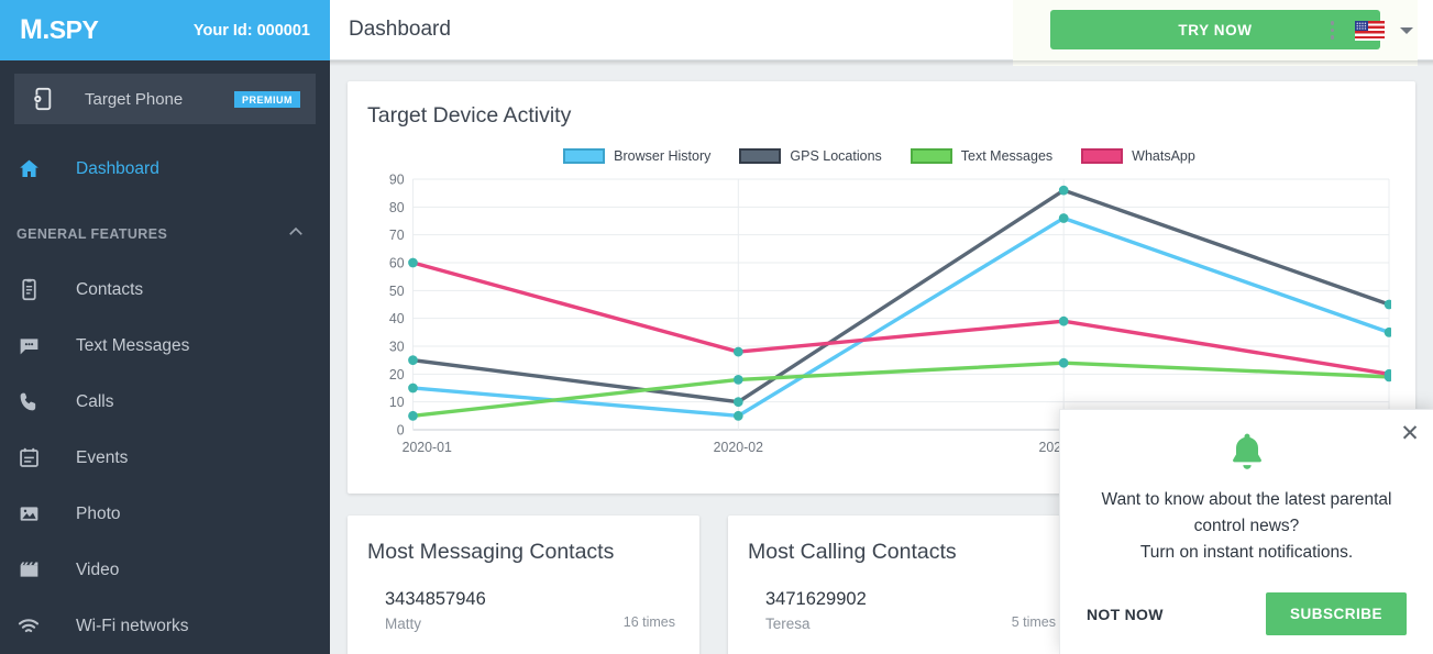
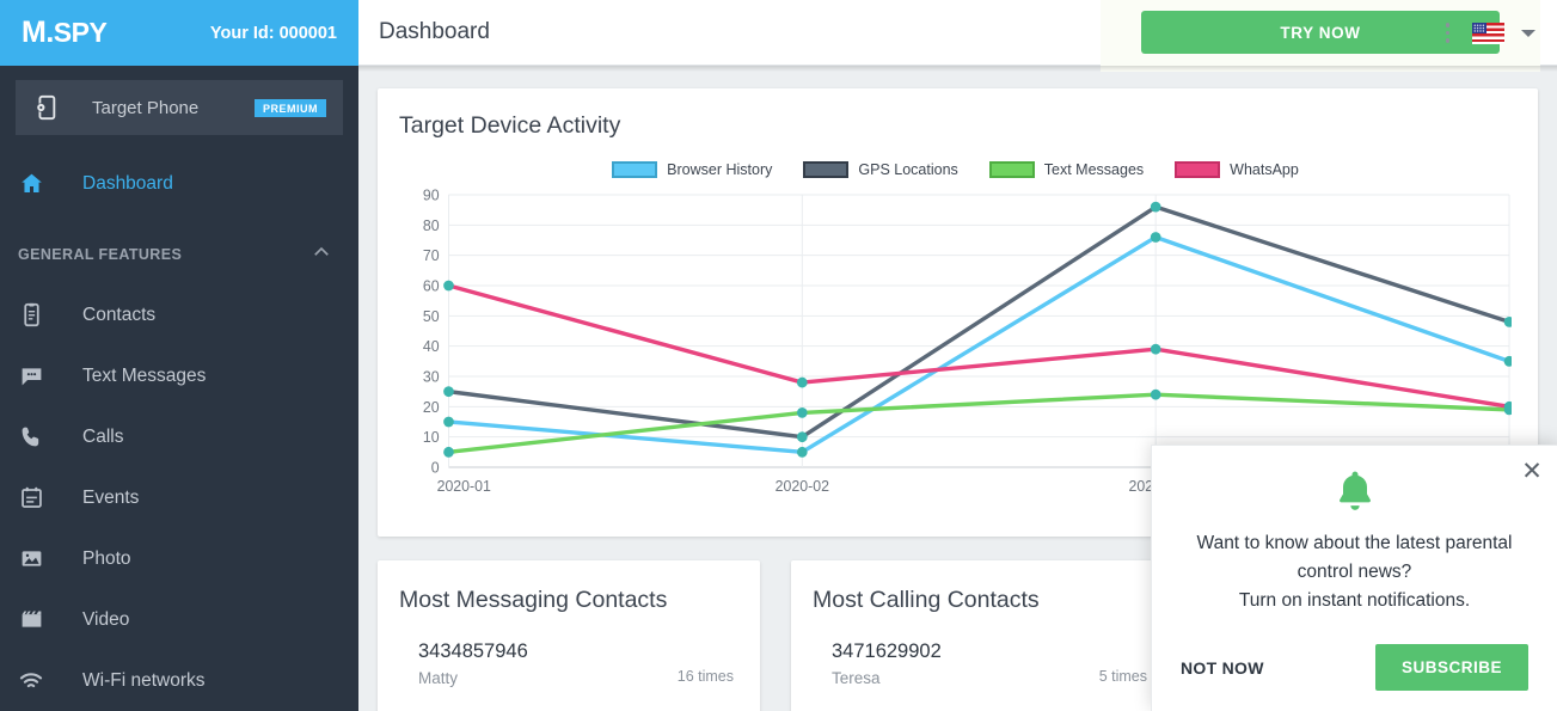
GPS Locations/2020-04: 45 -> 48
